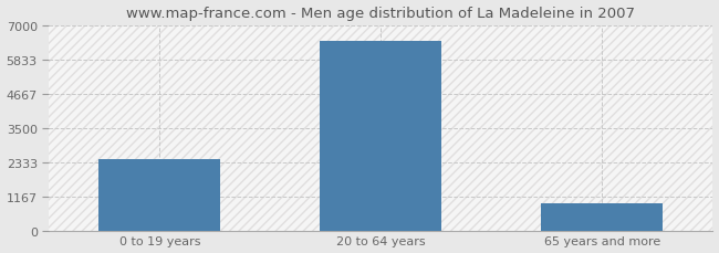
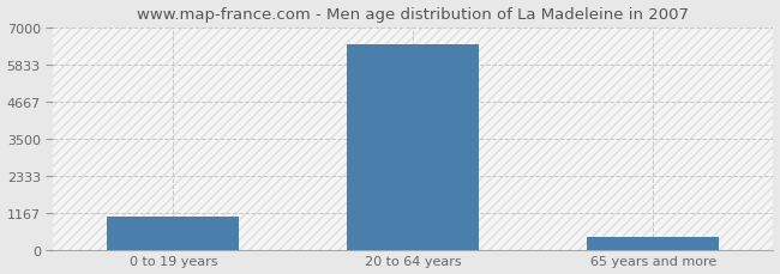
0 to 19 years: 2450 -> 1050
65 years and more: 920 -> 400
